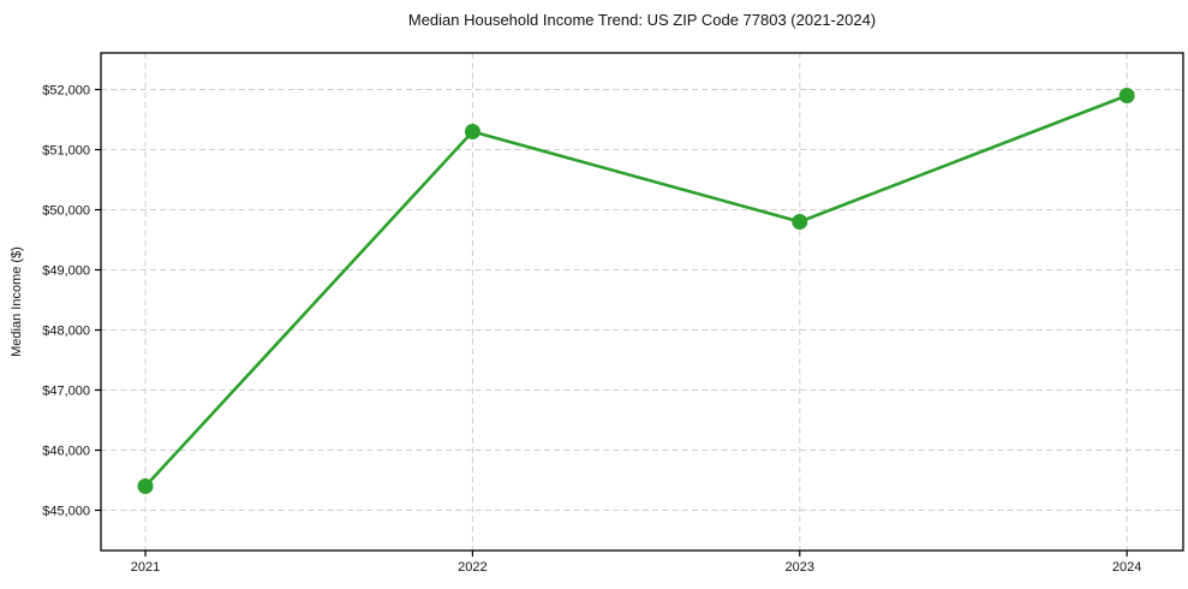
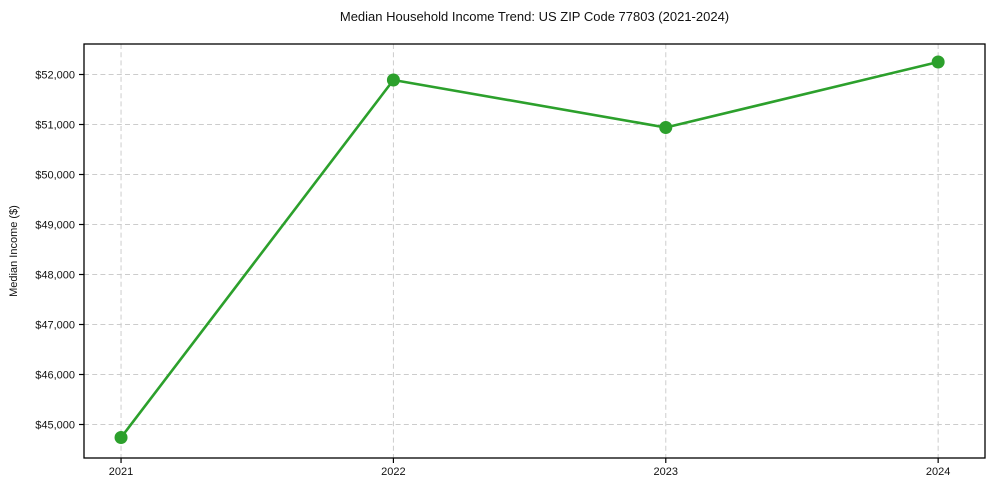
2021: $45400 -> $44700
2022: $51300 -> $51900
2023: $49800 -> $50900
2024: $51900 -> $52200
